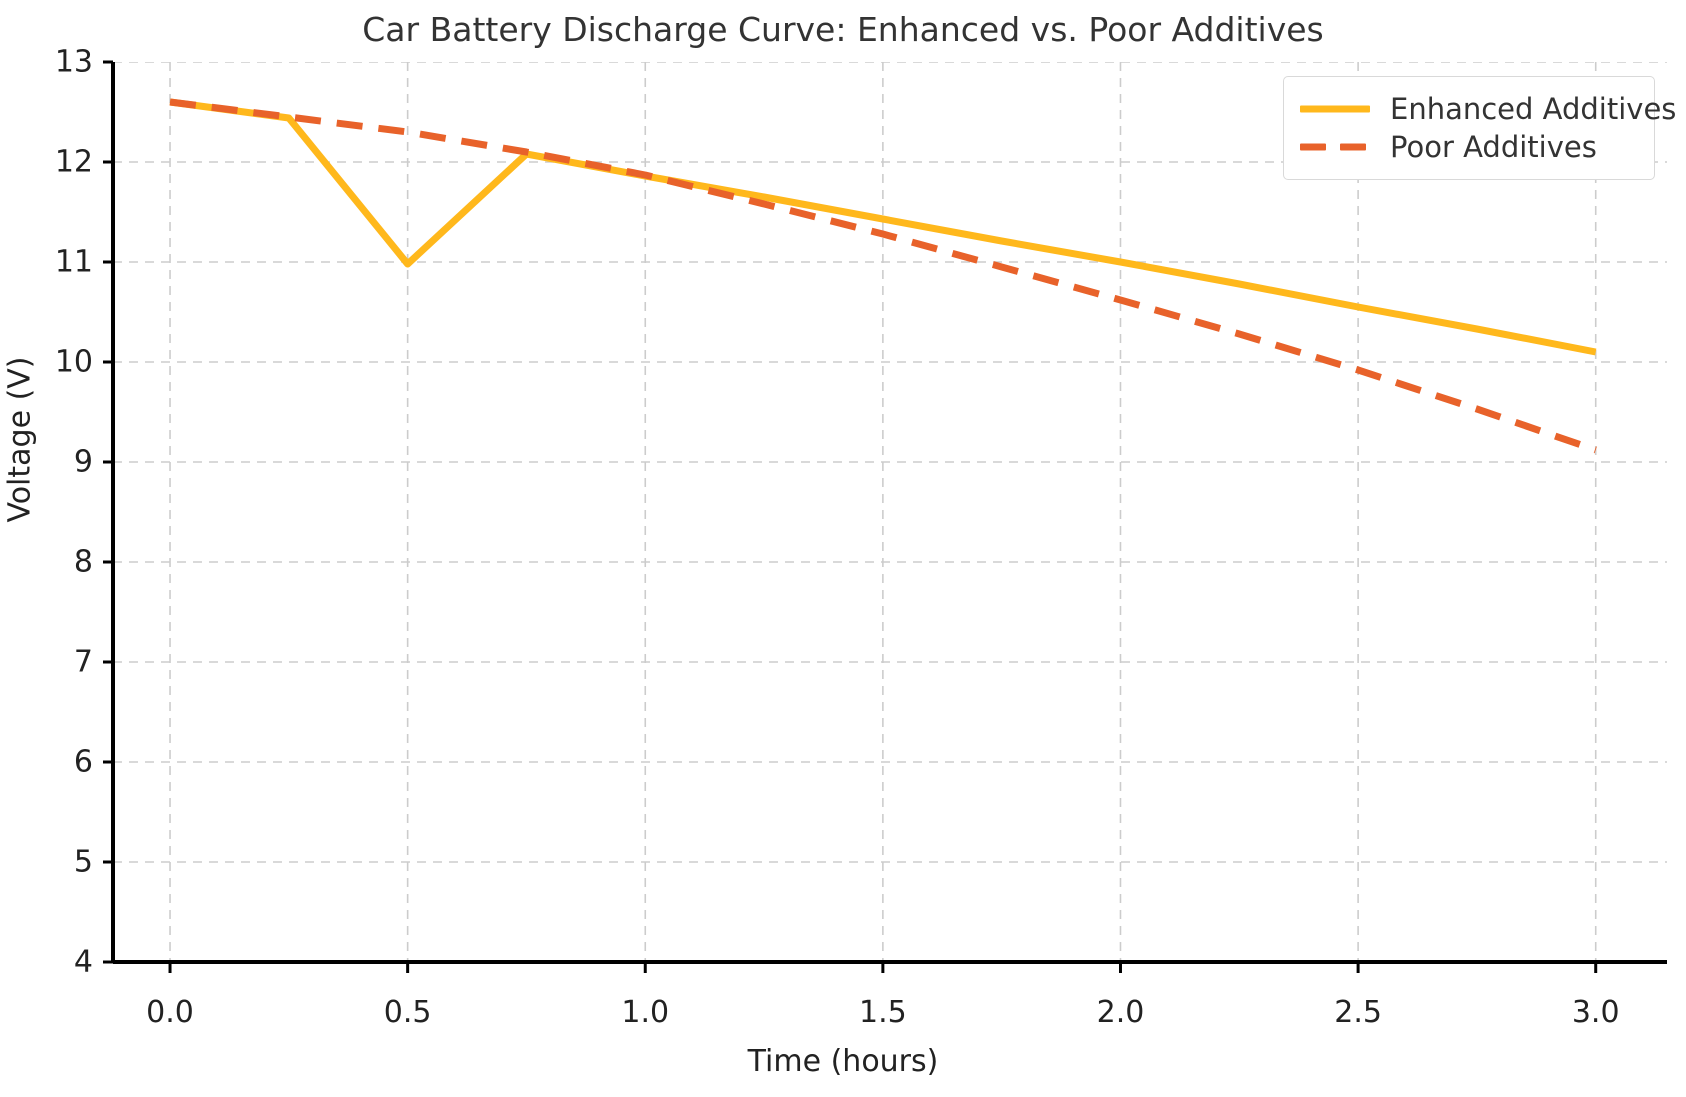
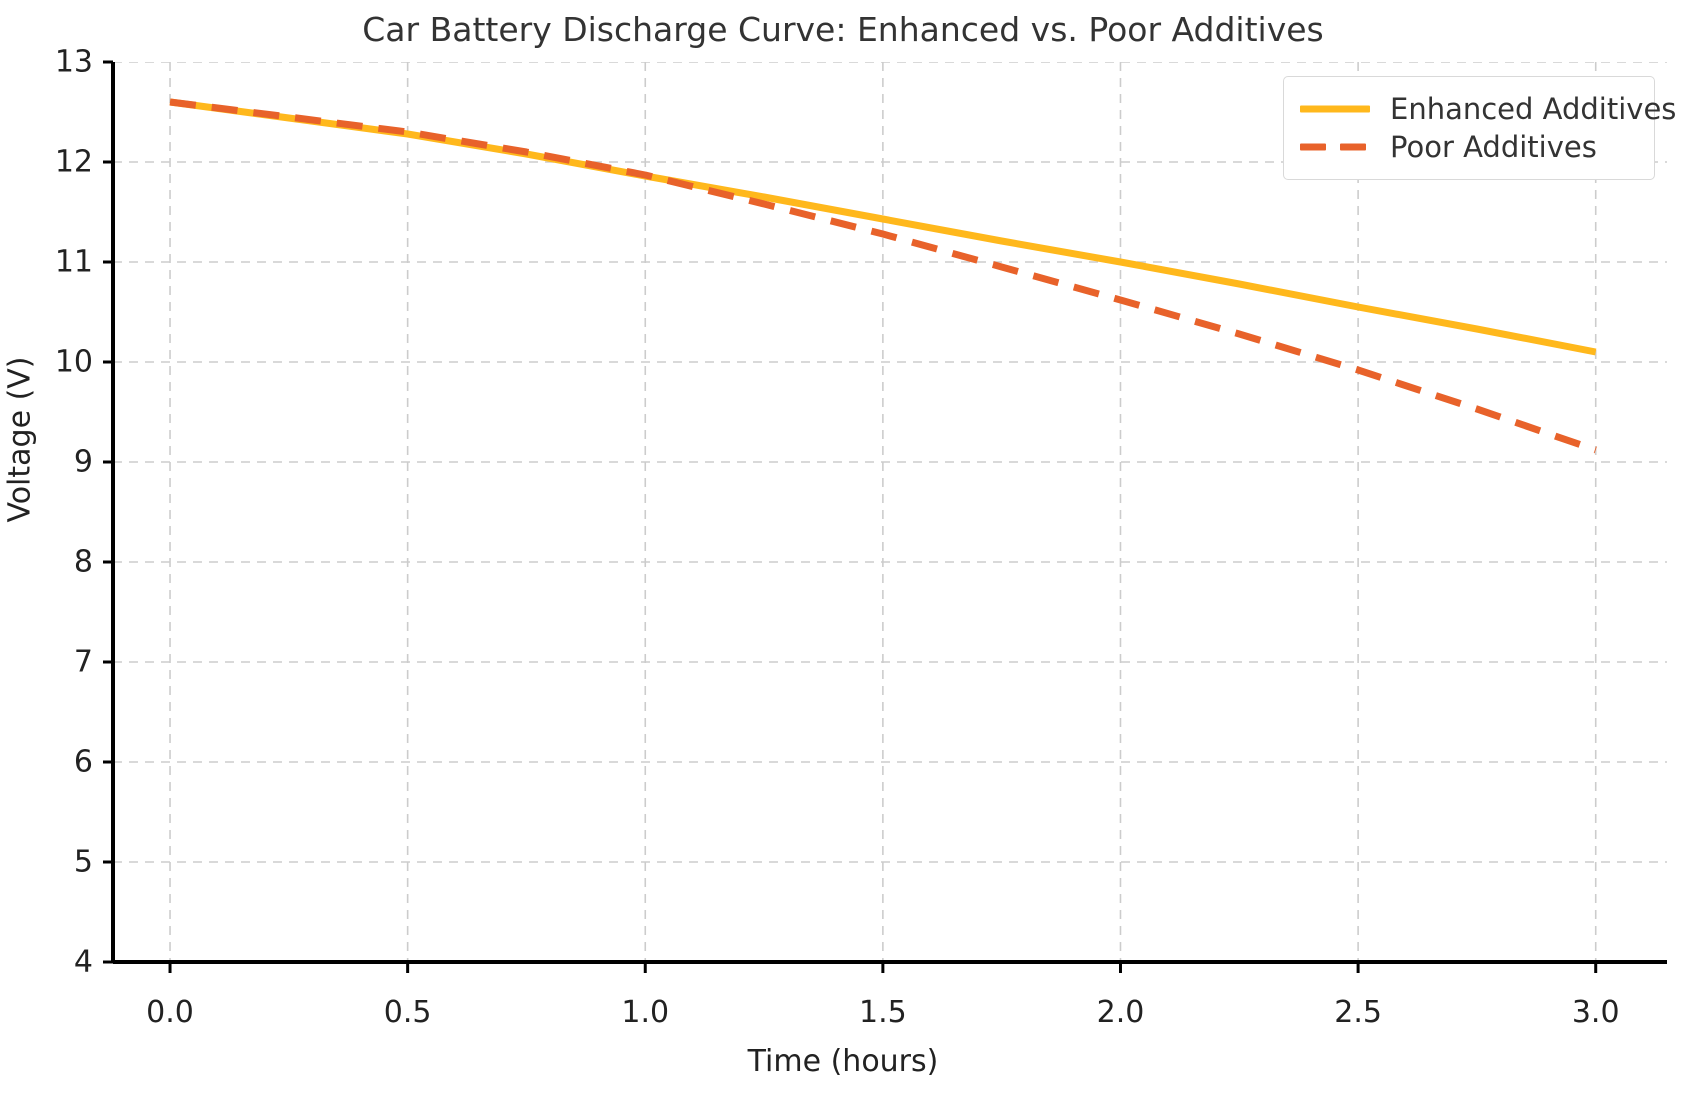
Enhanced Additives/0.5: 10.98 -> 12.28
